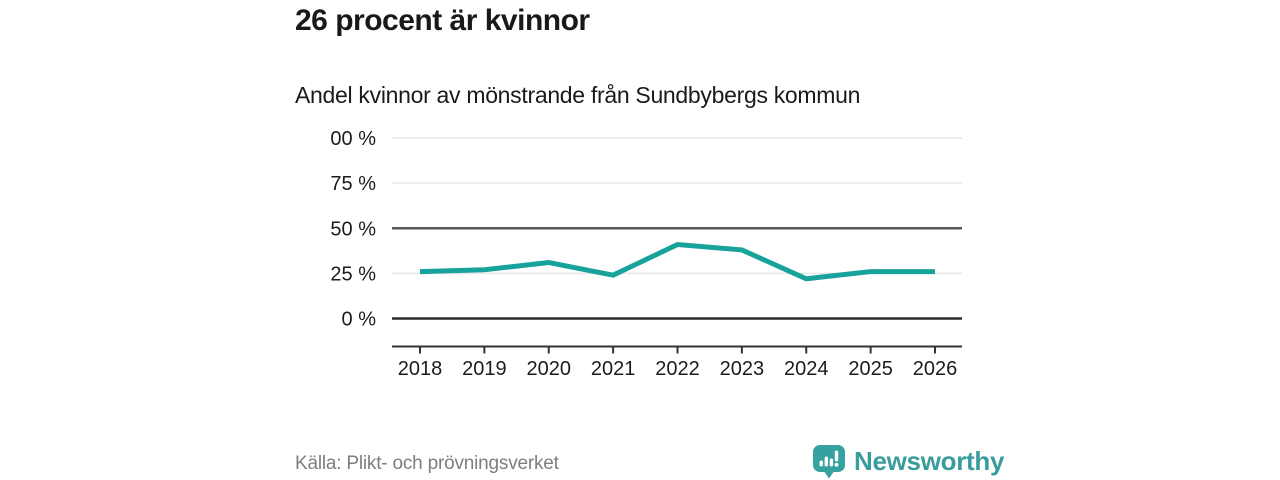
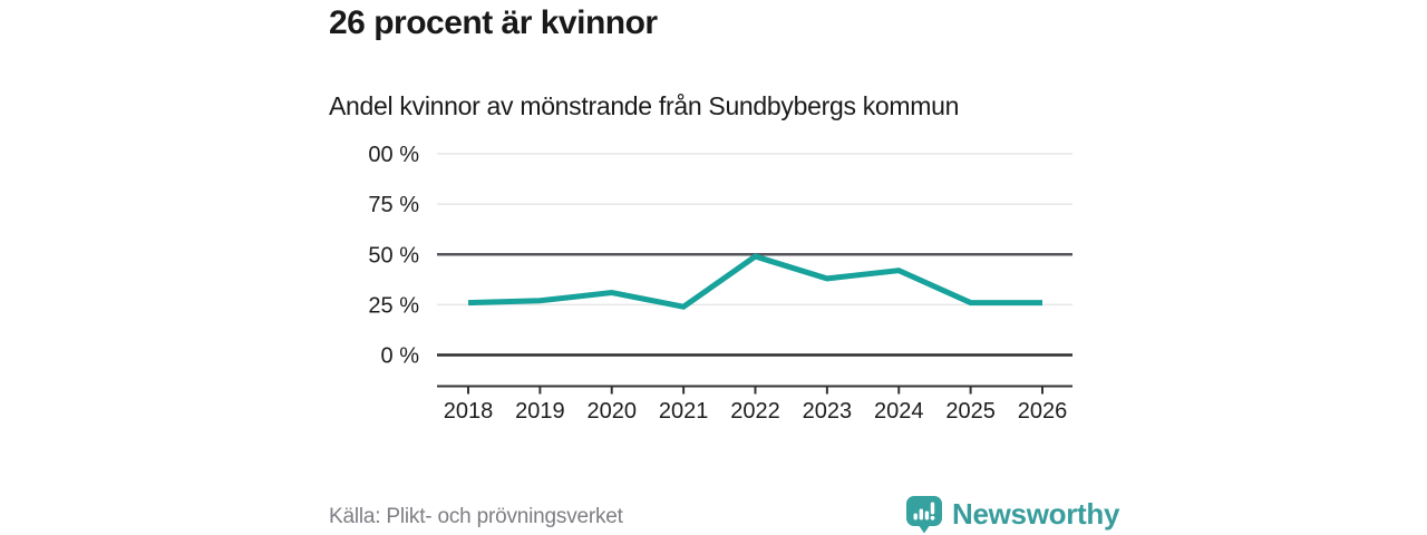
2022: 41% -> 49%
2024: 22% -> 42%
